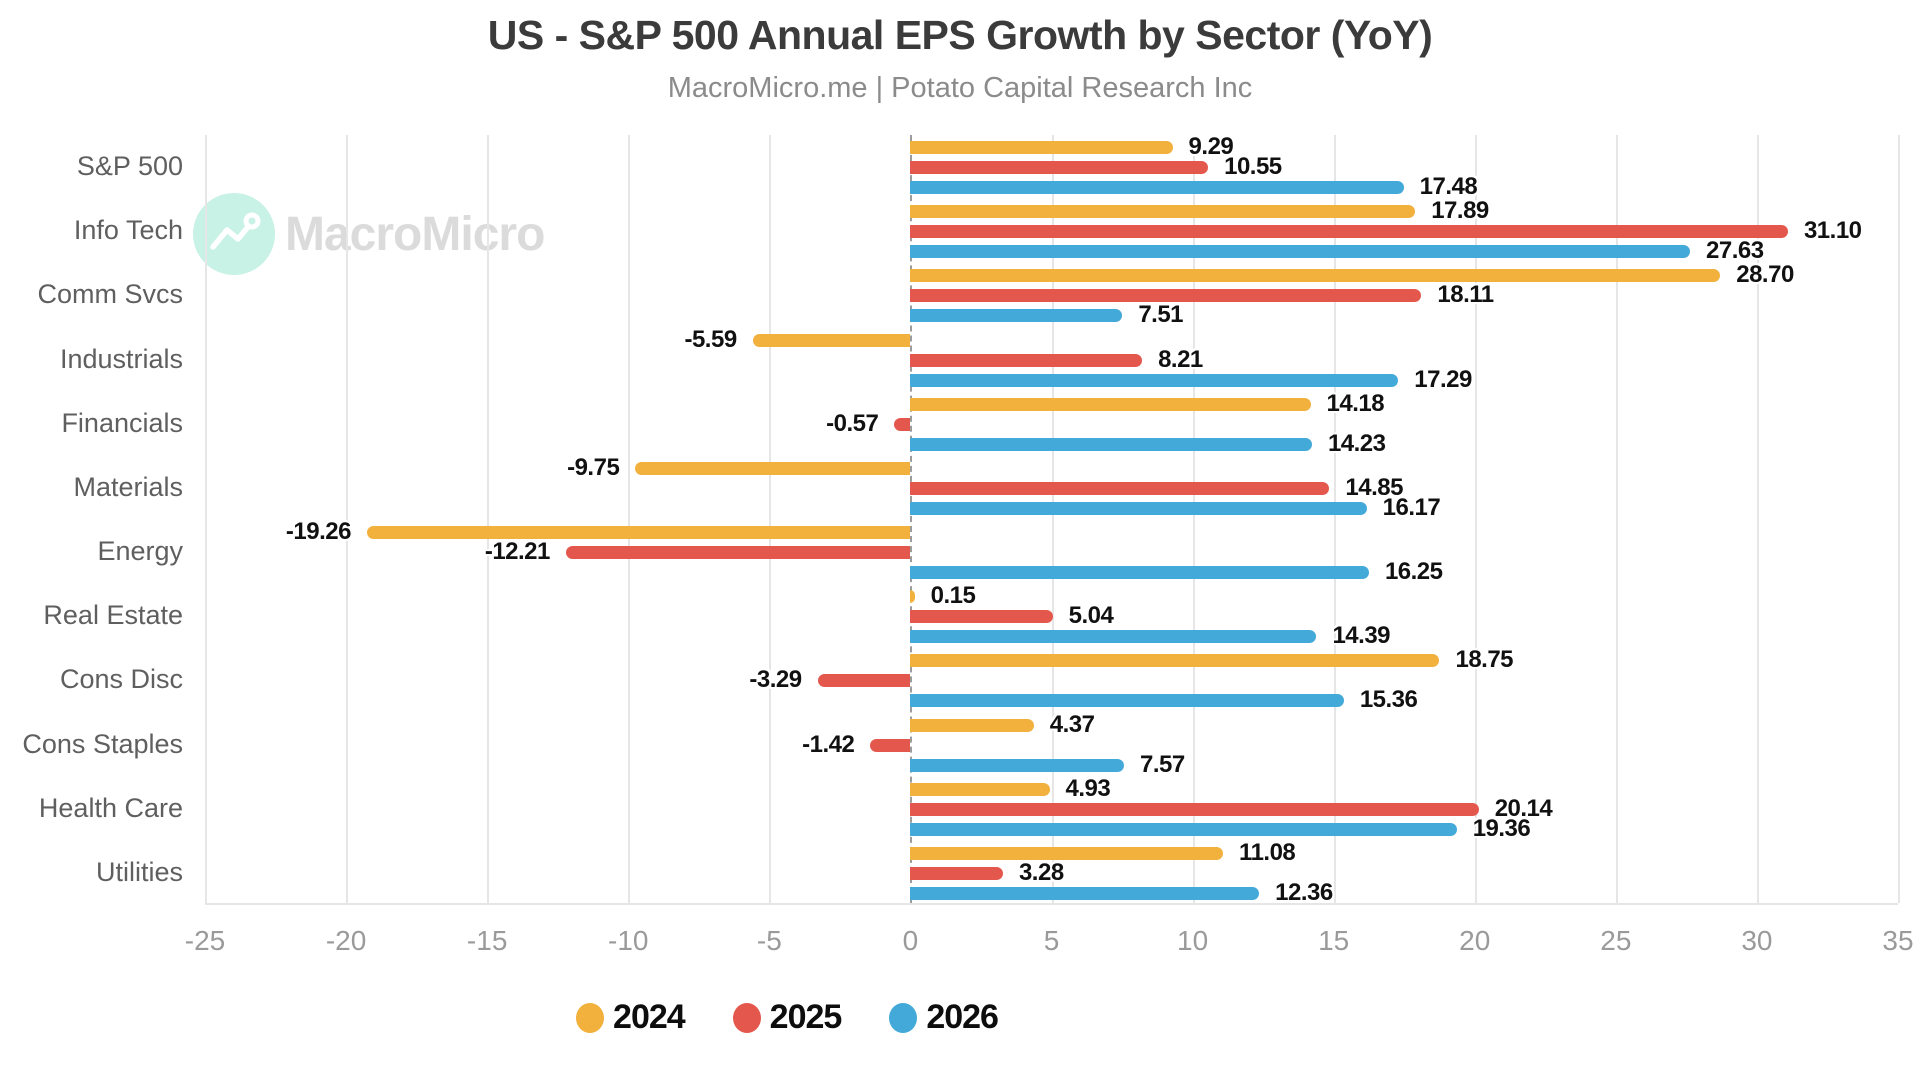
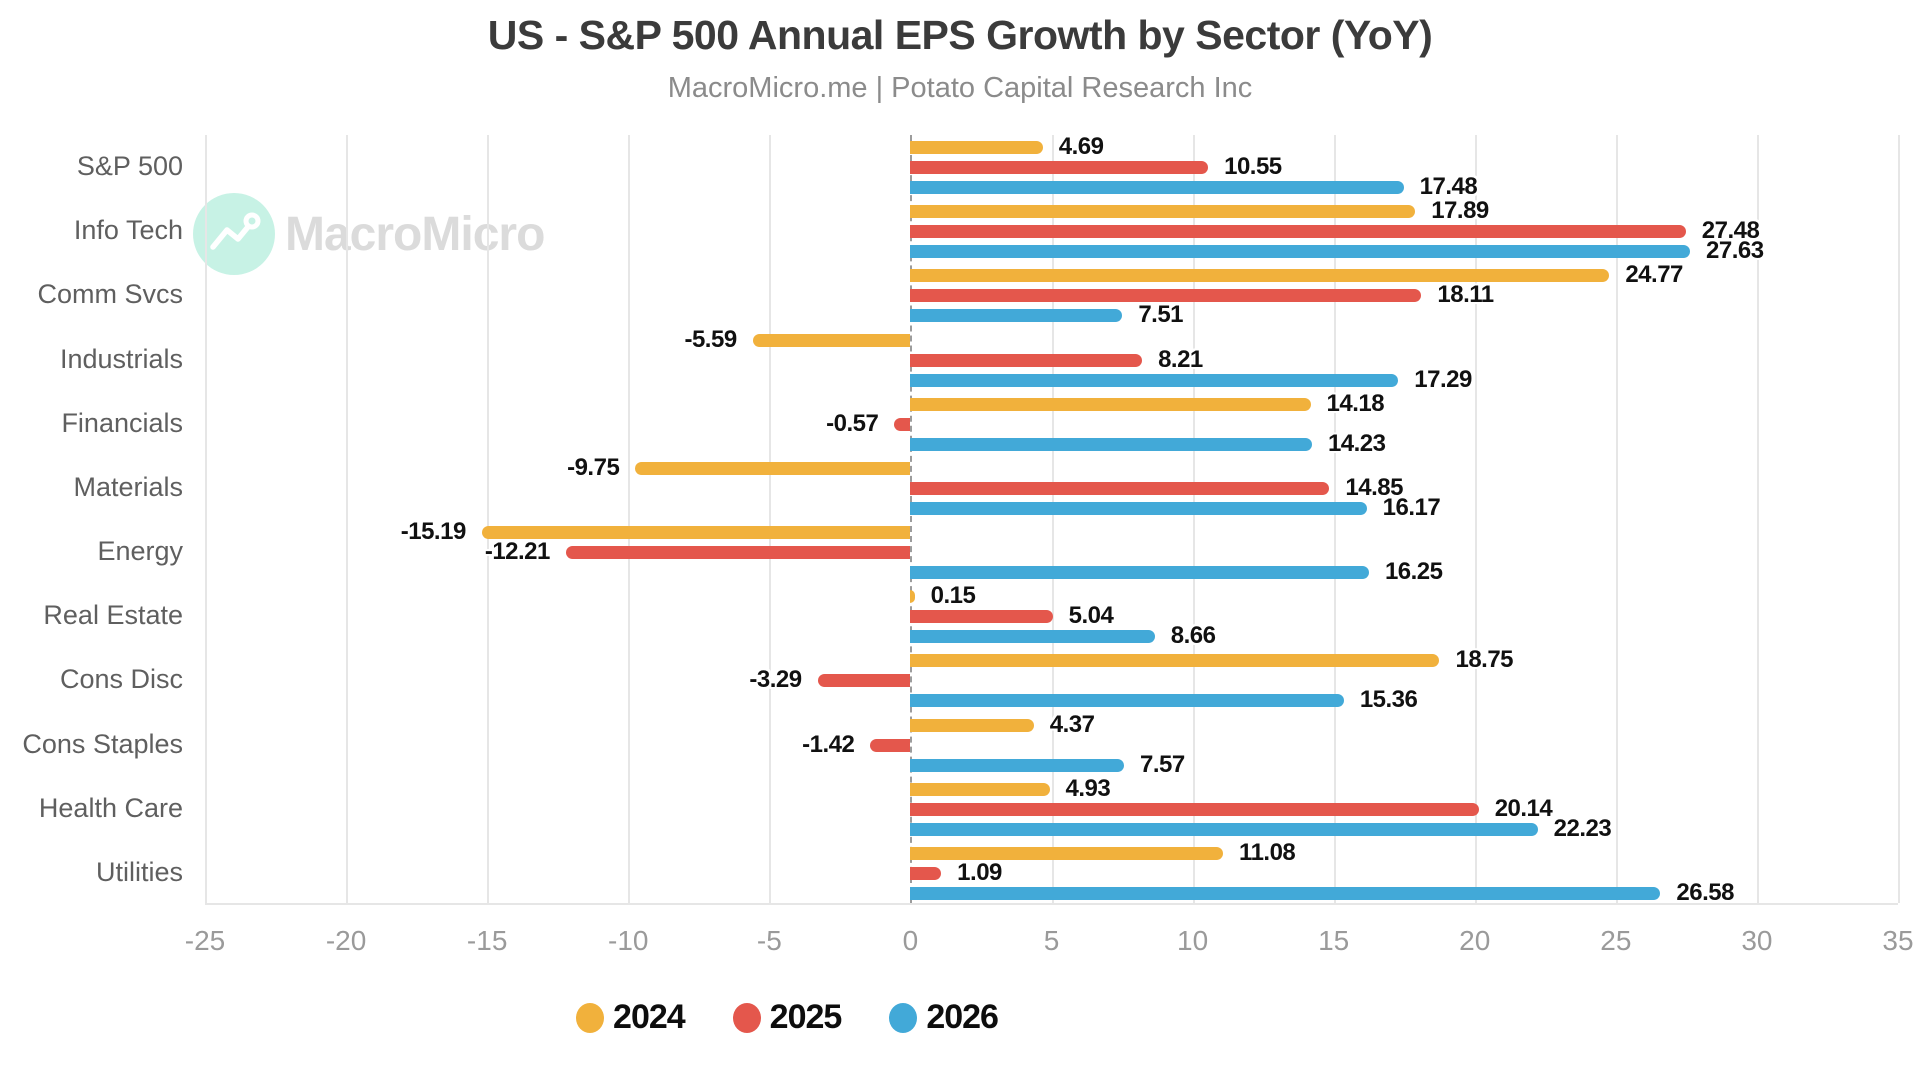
2024/S&P 500: 9.29 -> 4.69
2025/Info Tech: 31.10 -> 27.48
2024/Comm Svcs: 28.70 -> 24.77
2024/Energy: -19.26 -> -15.19
2026/Real Estate: 14.39 -> 8.66
2026/Health Care: 19.36 -> 22.23
2025/Utilities: 3.28 -> 1.09
2026/Utilities: 12.36 -> 26.58
